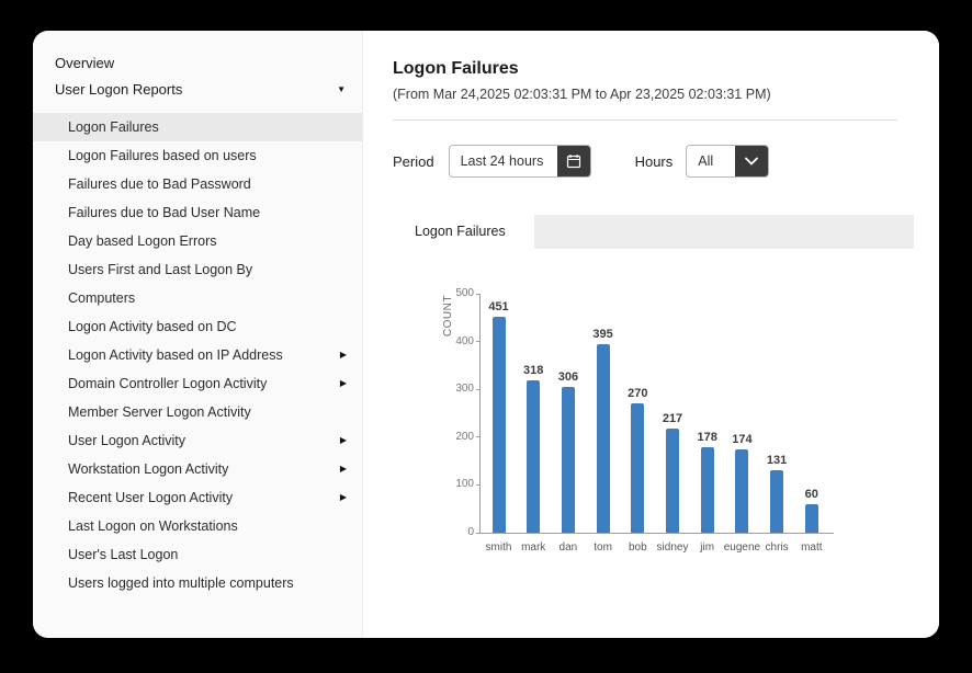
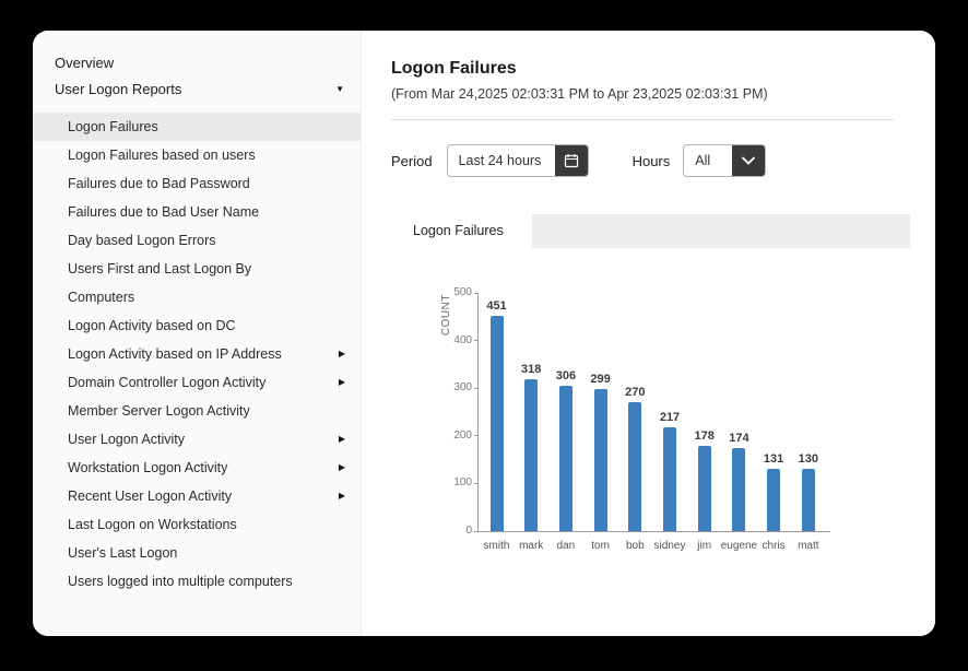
tom: 395 -> 299
matt: 60 -> 130
